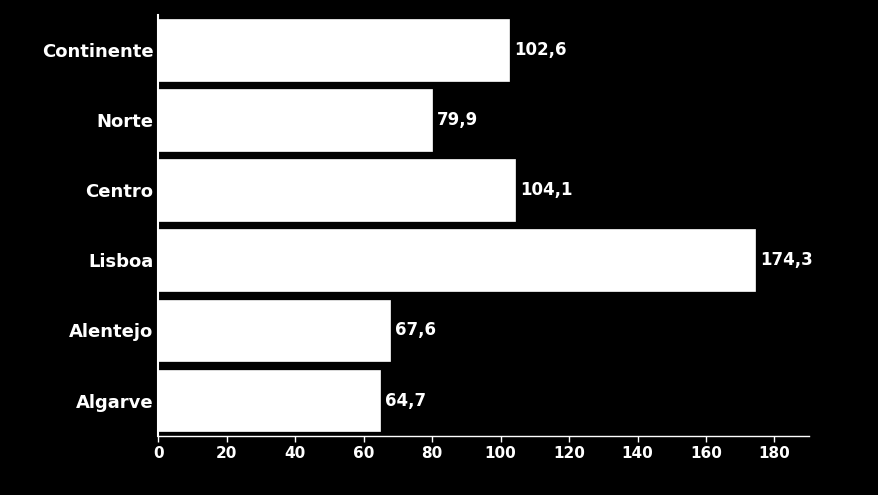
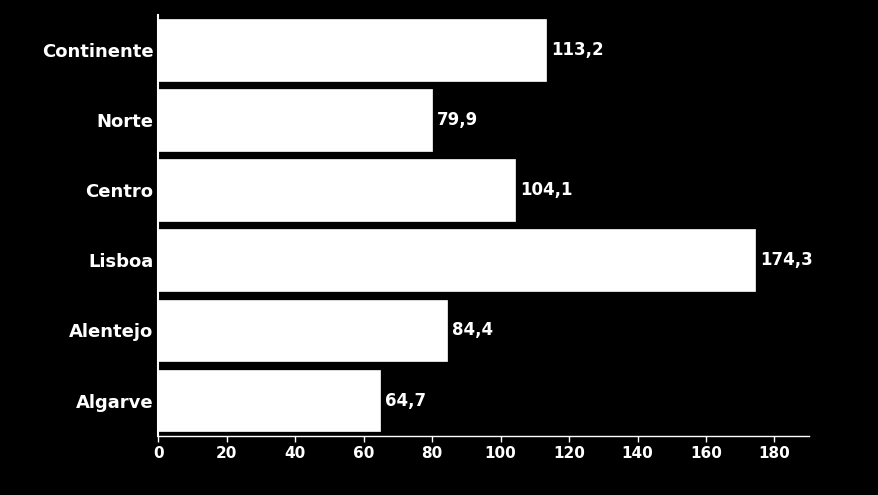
Continente: 102,6 -> 113,2
Alentejo: 67,6 -> 84,4
